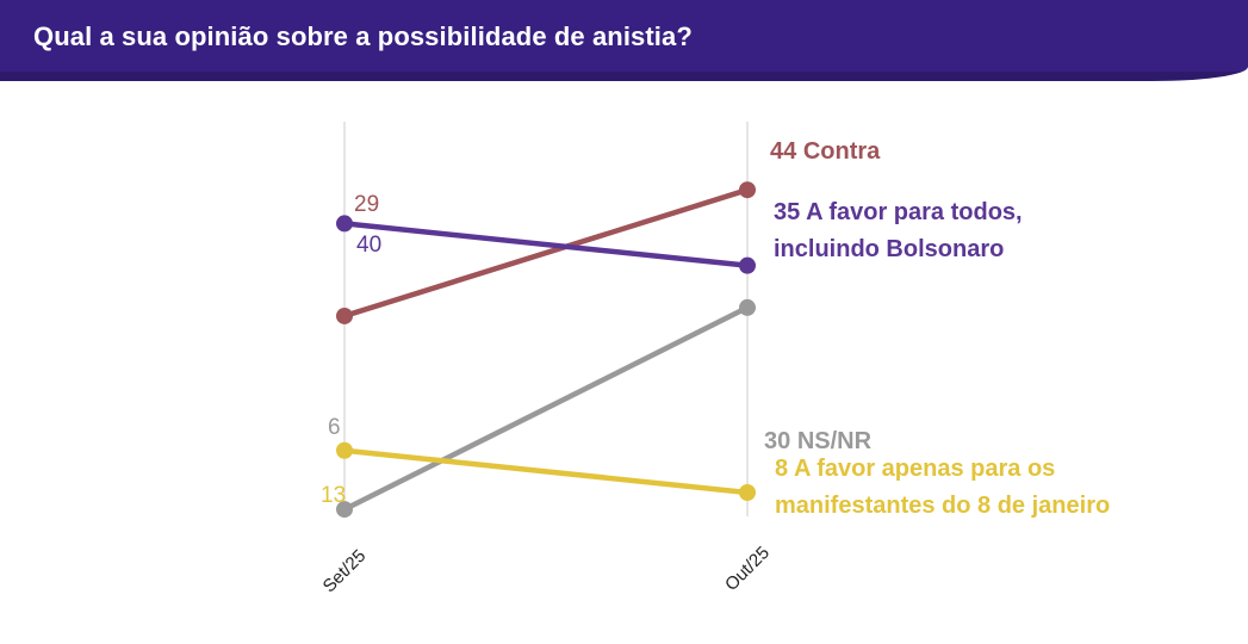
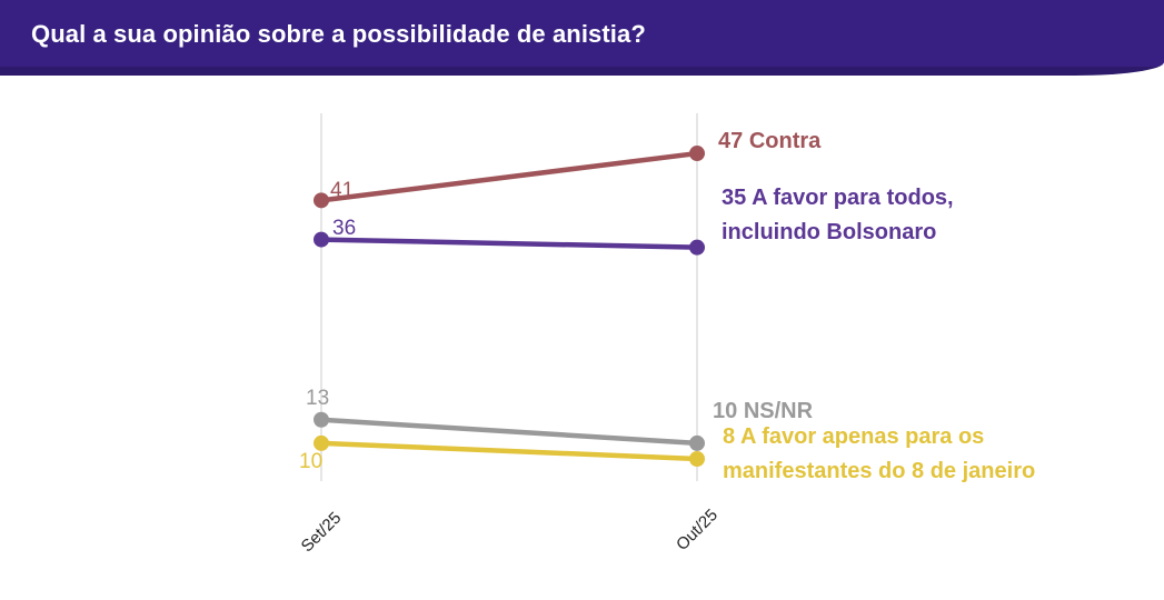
Contra/Set/25: 29 -> 41
A favor para todos, incluindo Bolsonaro/Set/25: 40 -> 36
NS/NR/Set/25: 6 -> 13
A favor apenas para os manifestantes do 8 de janeiro/Set/25: 13 -> 10
Contra/Out/25: 44 -> 47
NS/NR/Out/25: 30 -> 10
